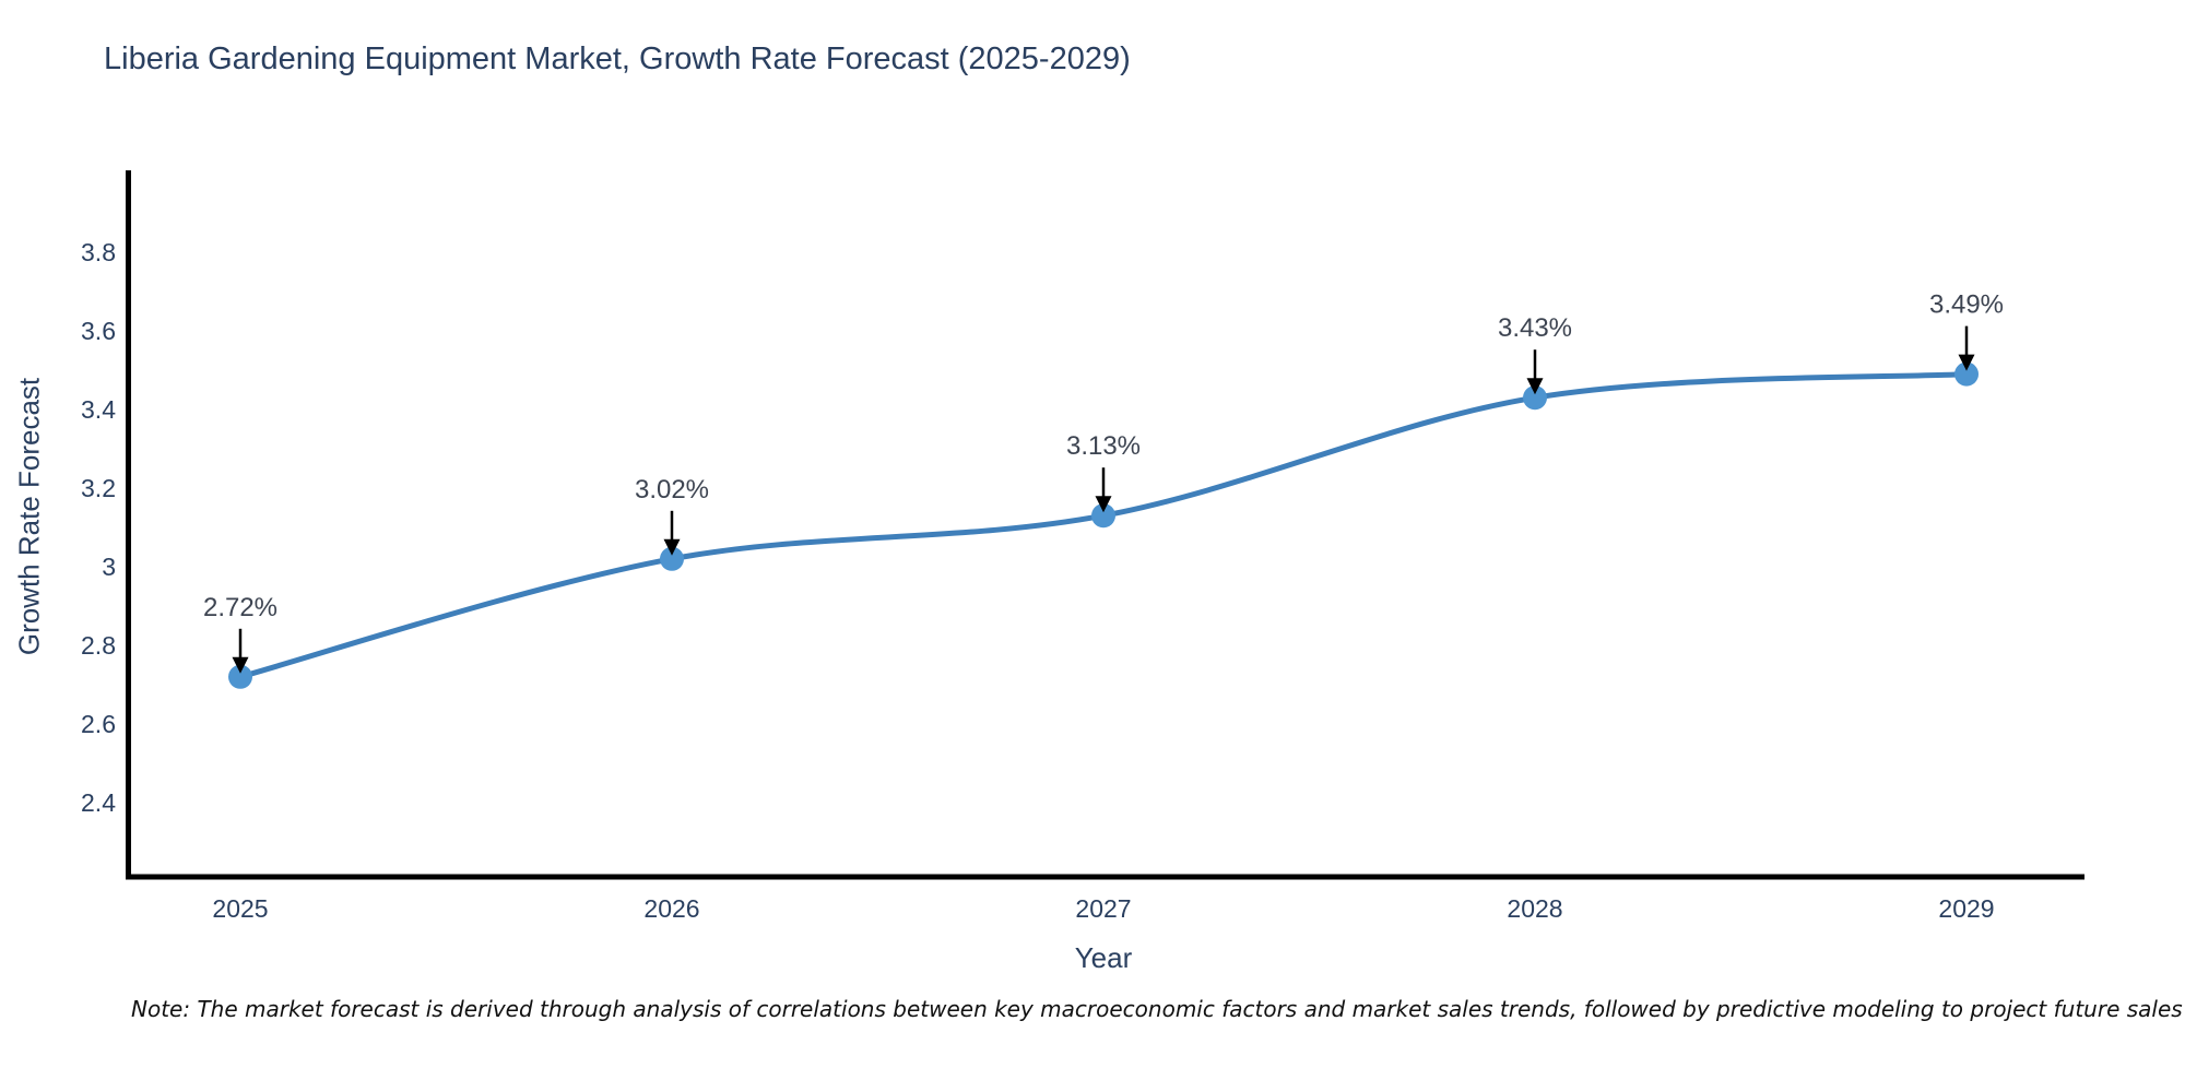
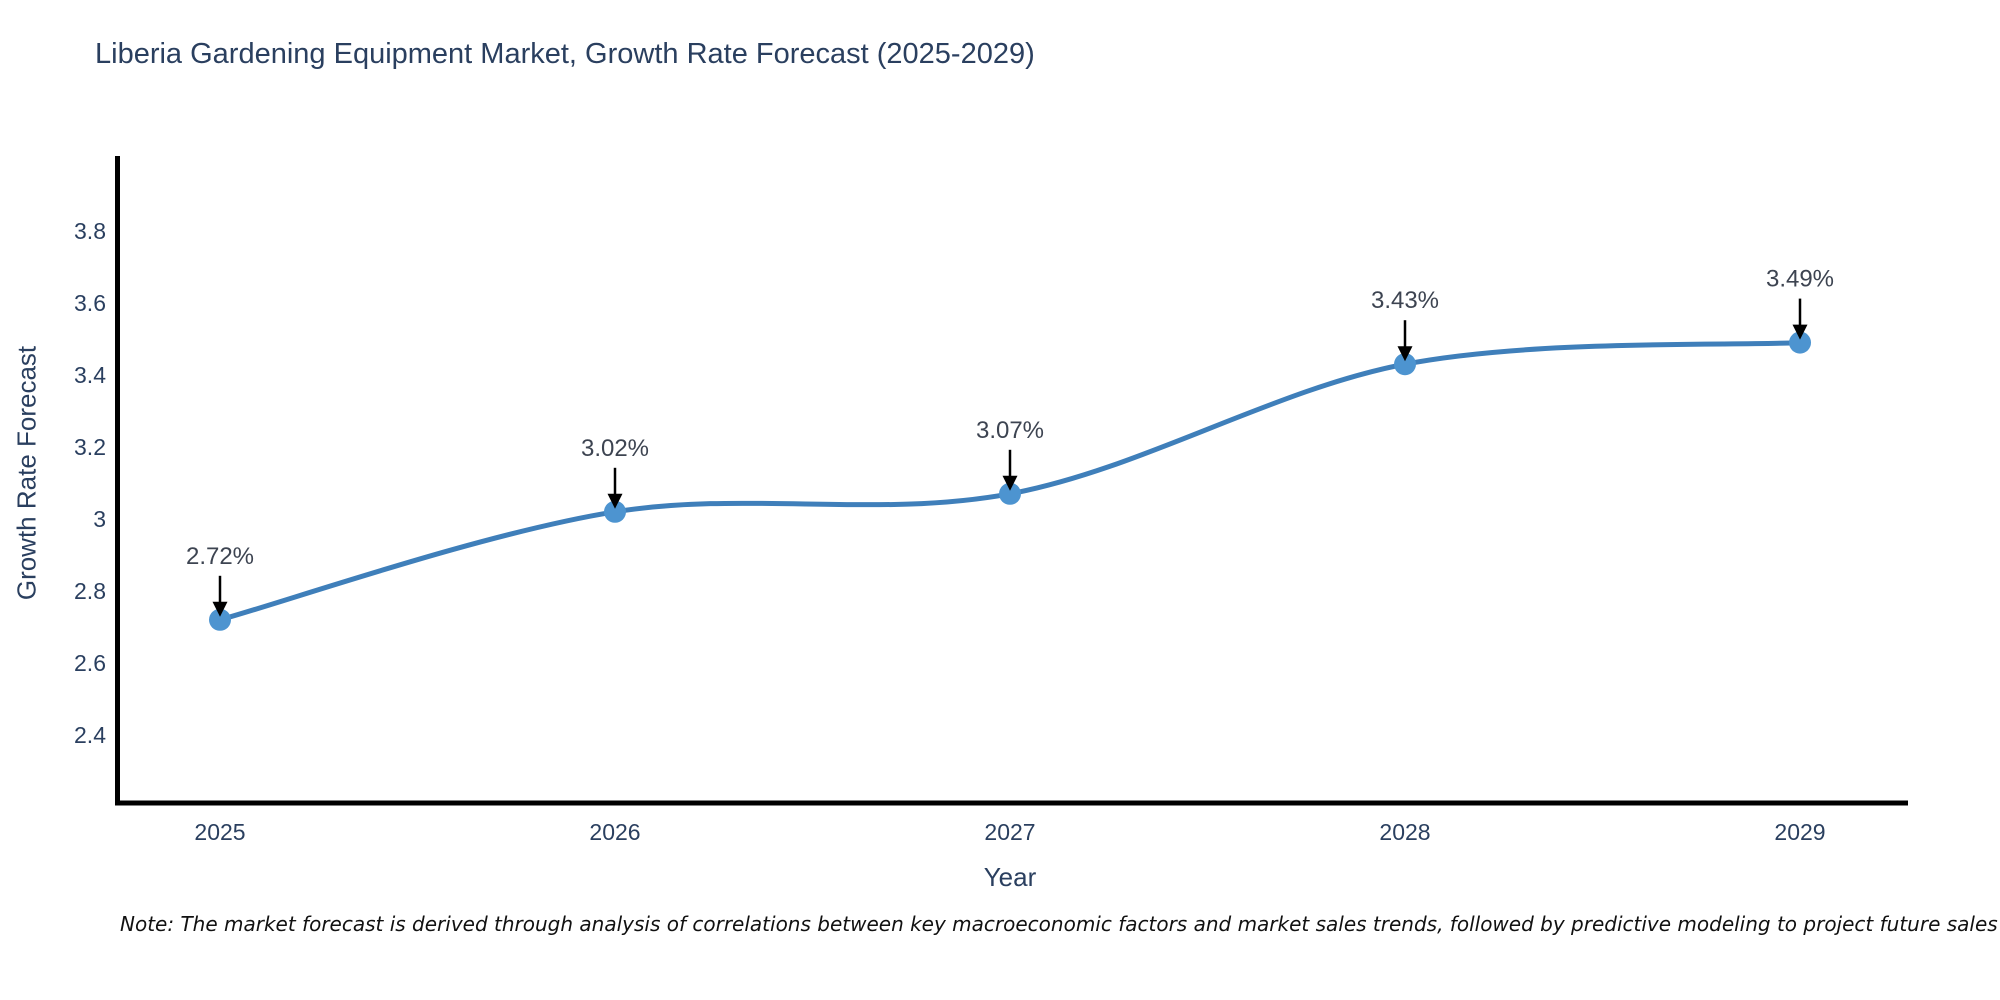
2027: 3.13% -> 3.07%
